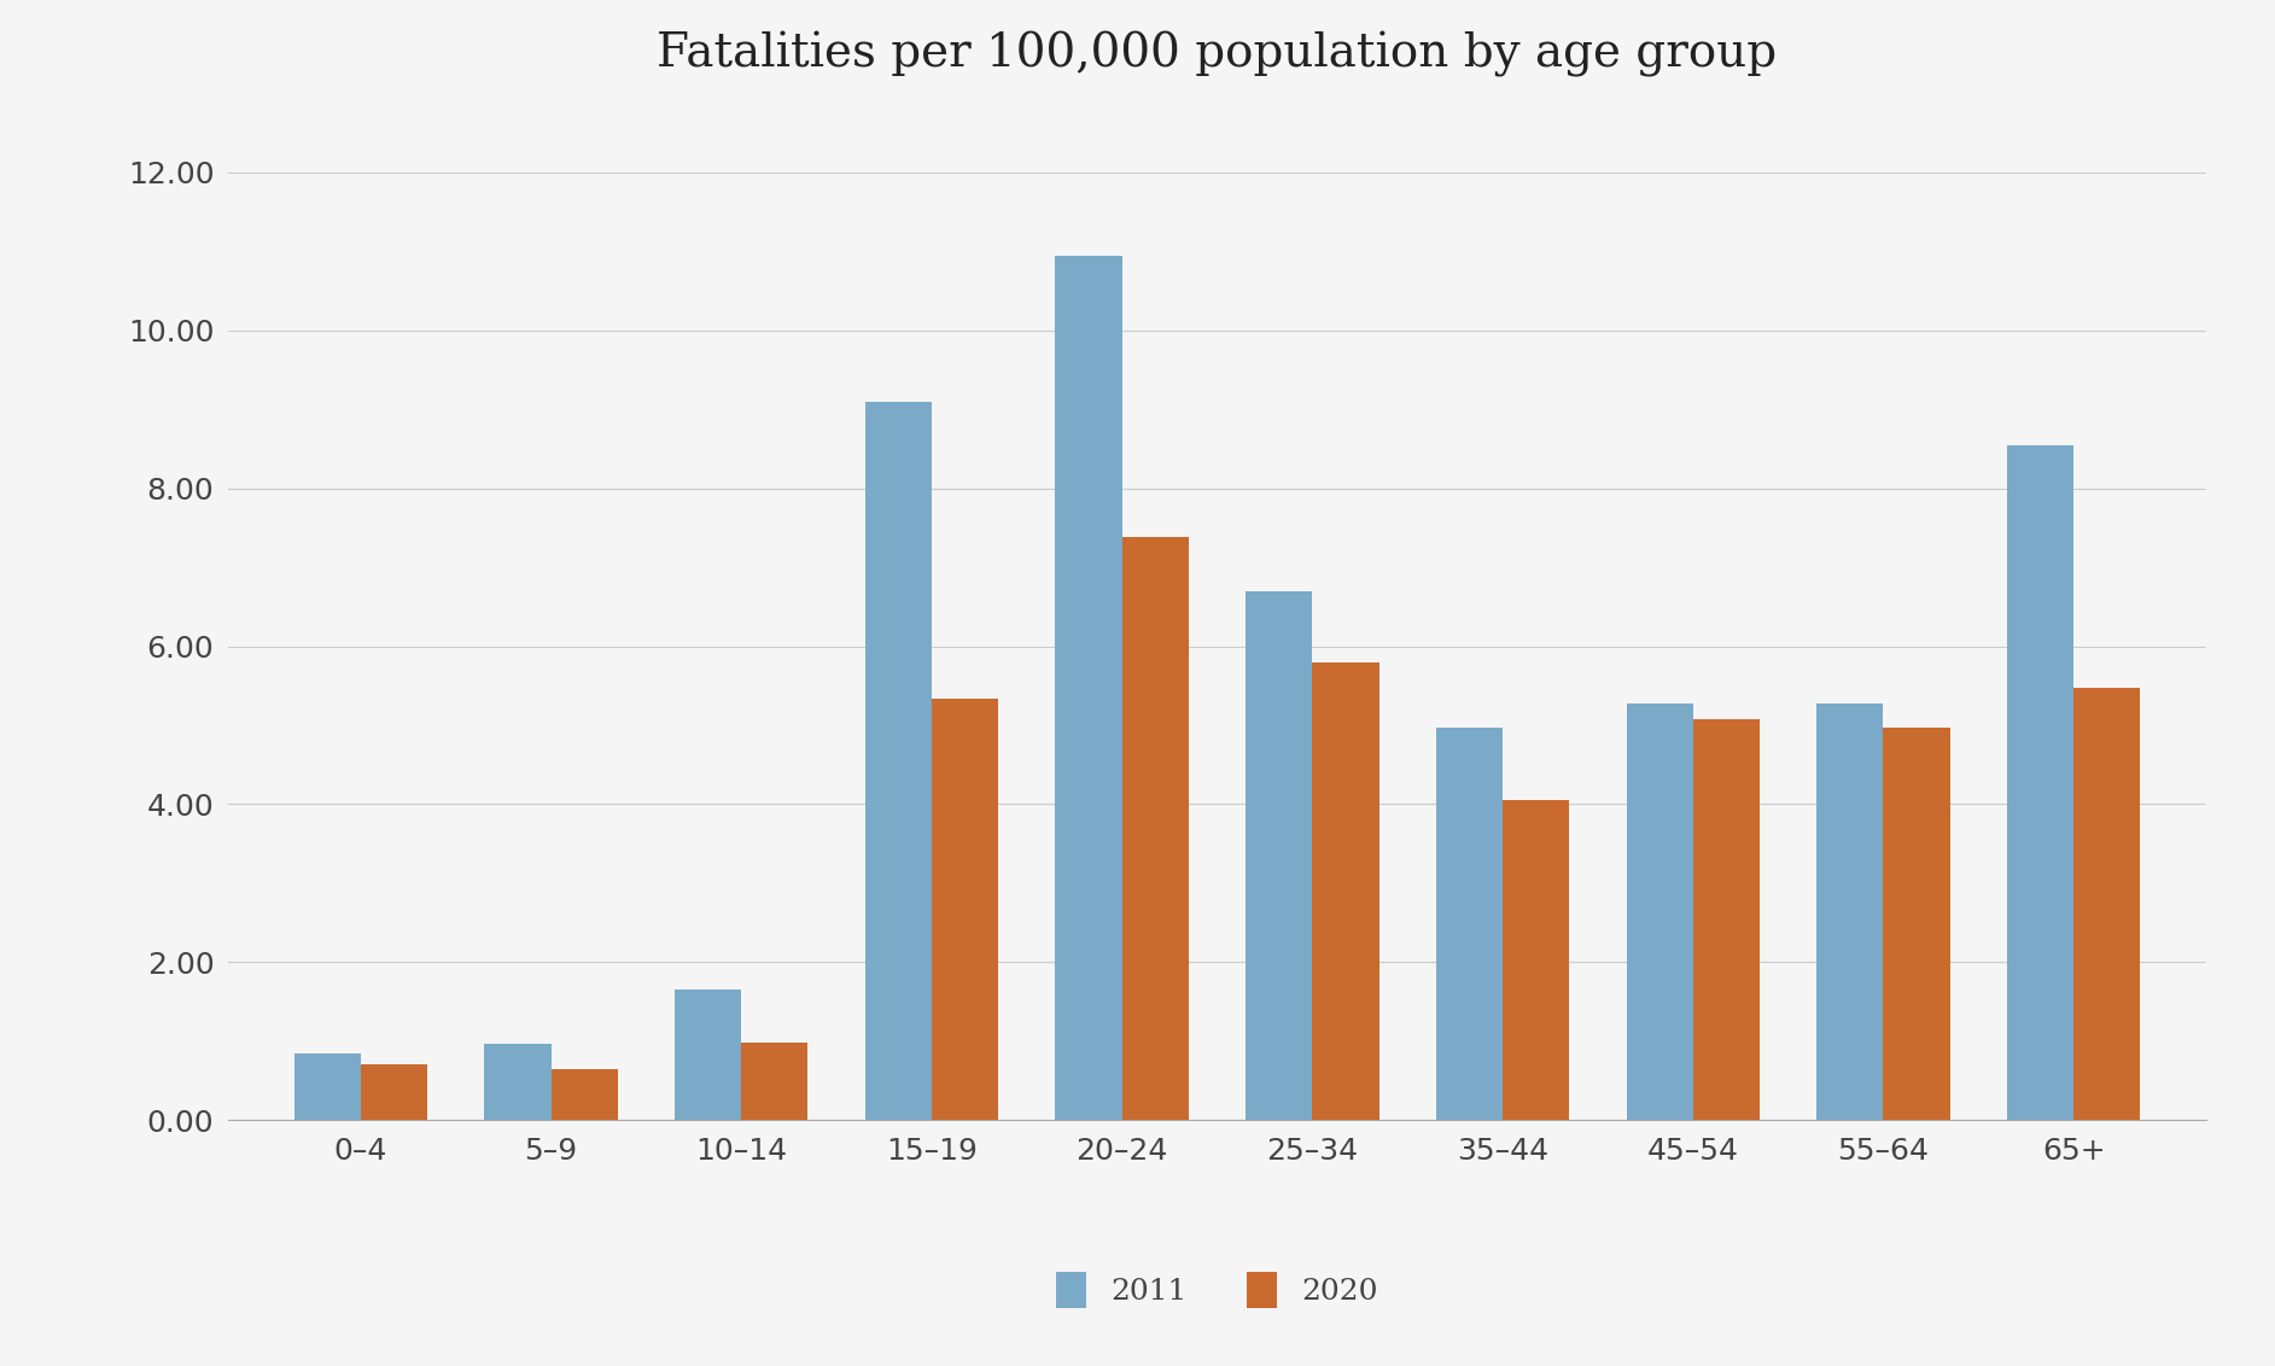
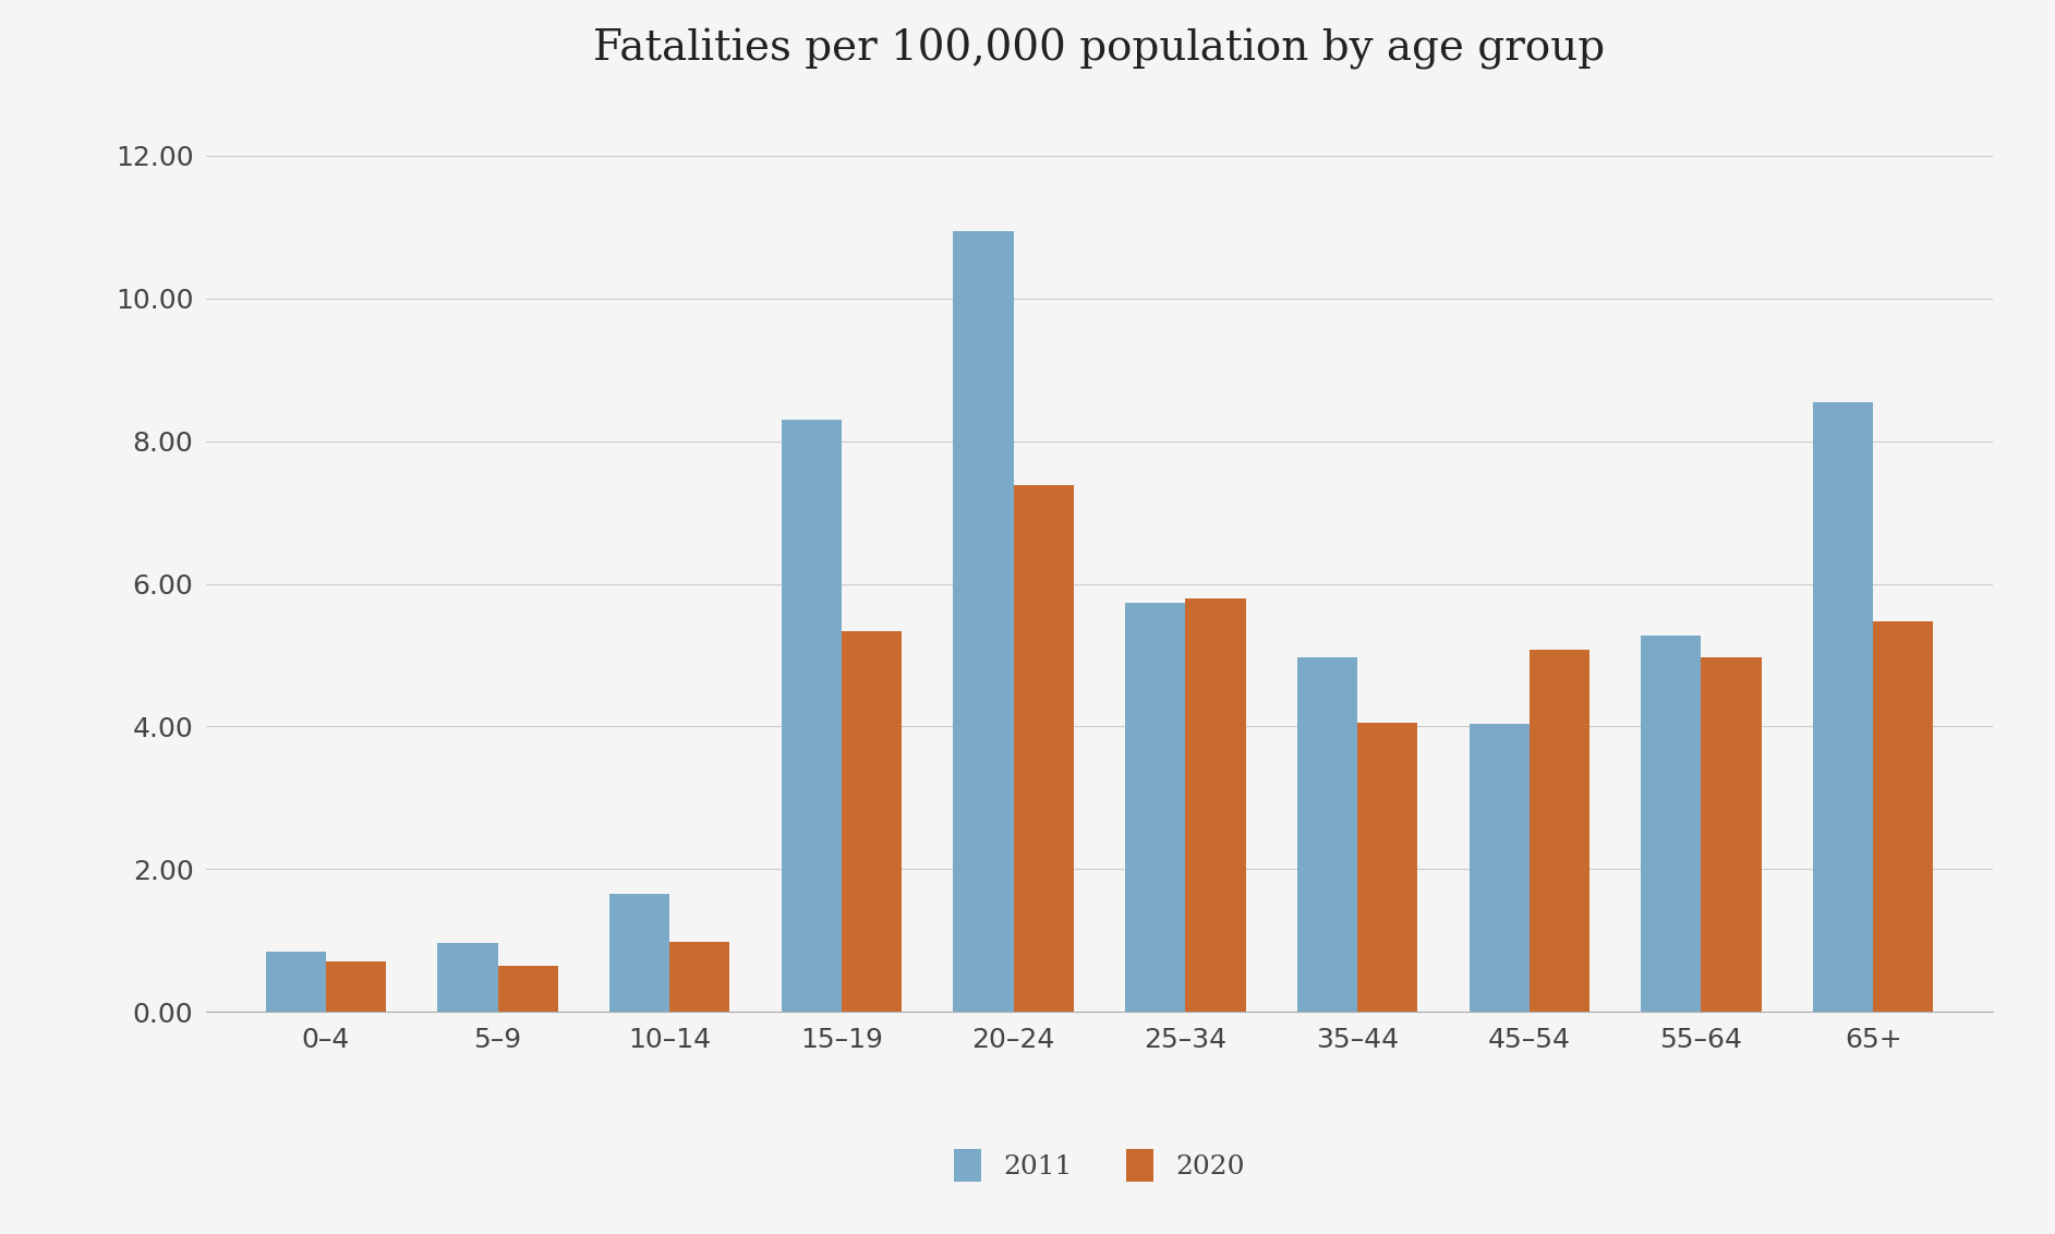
2011/15–19: 9.10 -> 8.30
2011/25–34: 6.70 -> 5.74
2011/45–54: 5.28 -> 4.04
